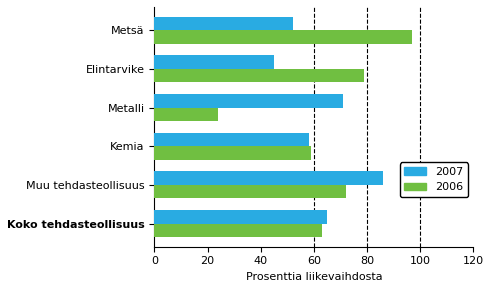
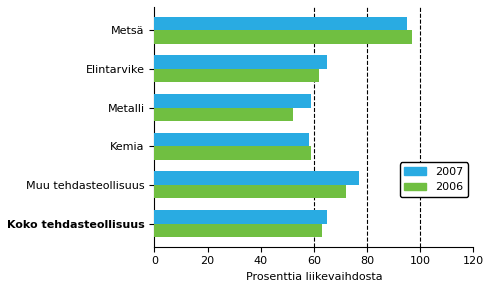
2007/Metsä: 52 -> 95
2007/Elintarvike: 45 -> 65
2006/Elintarvike: 79 -> 62
2007/Metalli: 71 -> 59
2006/Metalli: 24 -> 52
2007/Muu tehdasteollisuus: 86 -> 77
